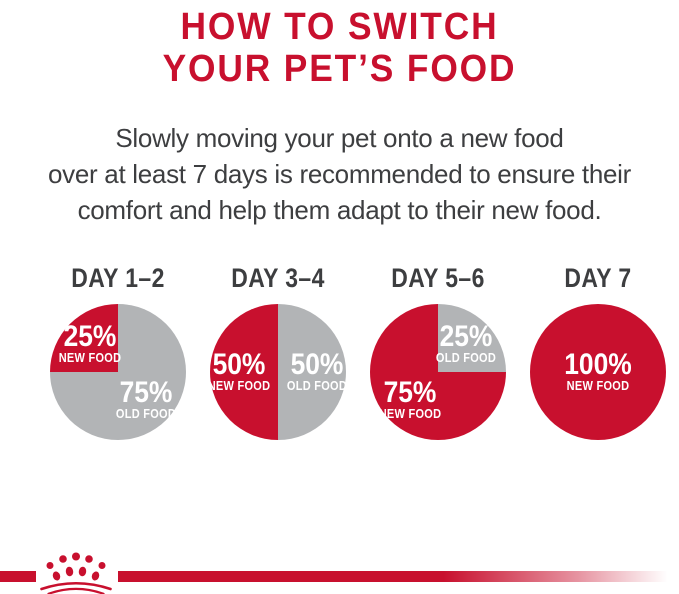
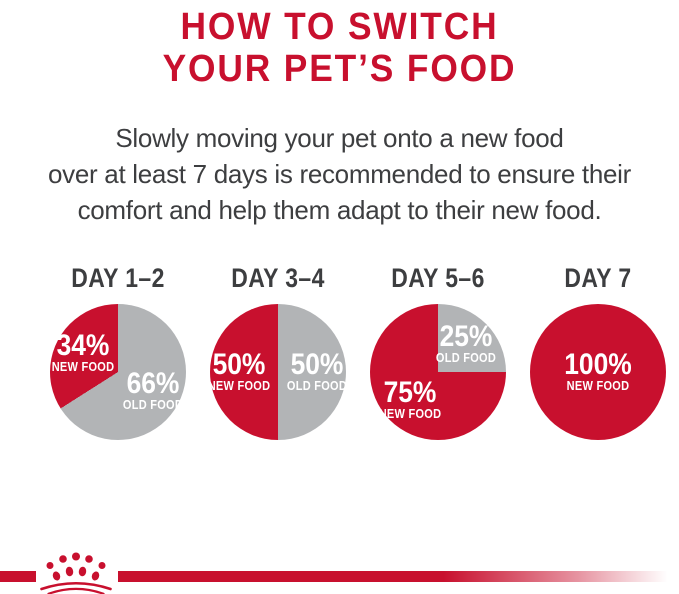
DAY 1–2/OLD FOOD: 75% -> 66%
DAY 1–2/NEW FOOD: 25% -> 34%
